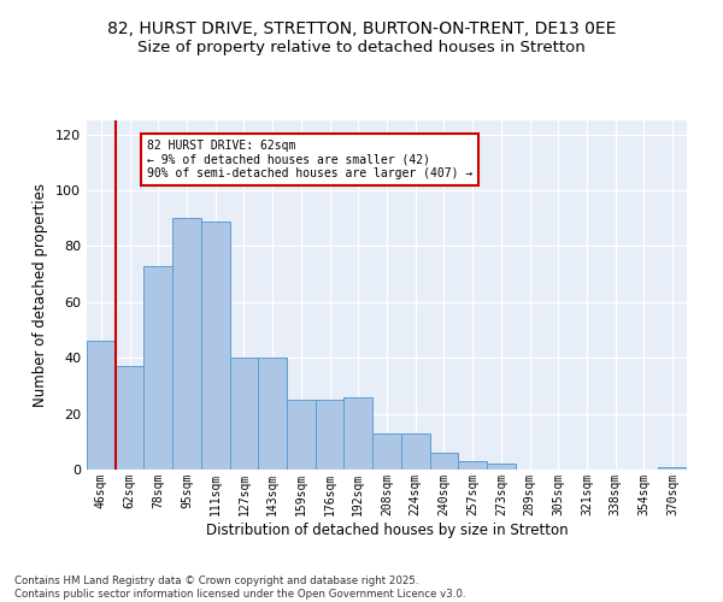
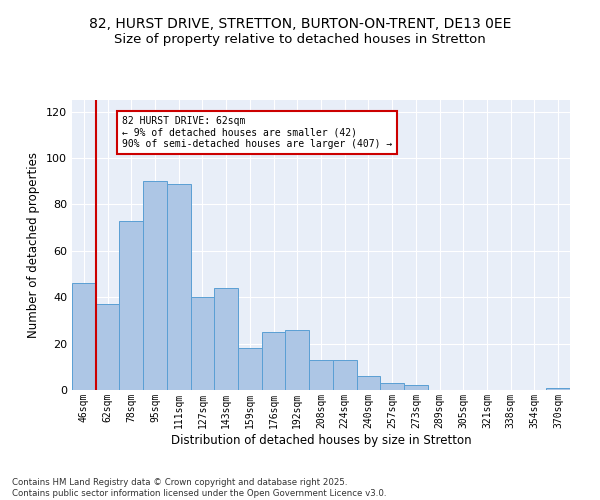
143sqm: 40 -> 44
159sqm: 25 -> 18
